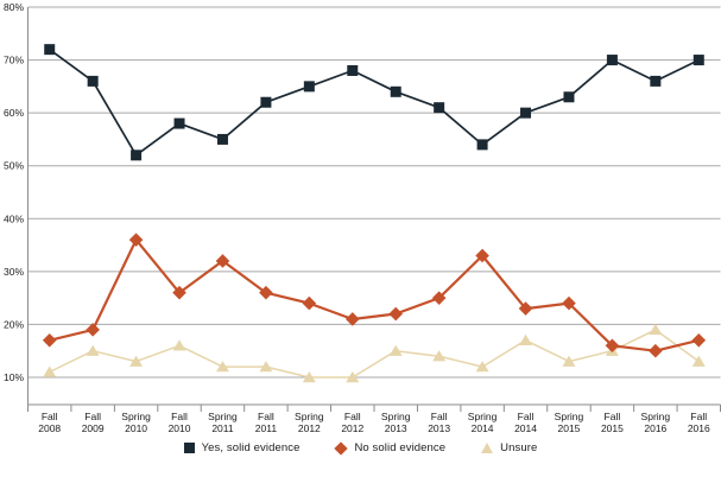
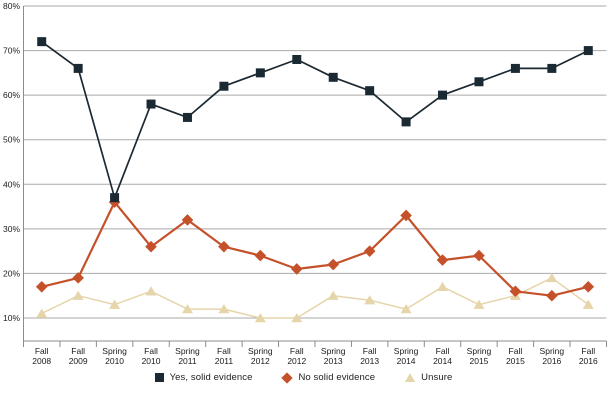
Yes, solid evidence/Spring 2010: 52% -> 37%
Yes, solid evidence/Fall 2015: 70% -> 66%
